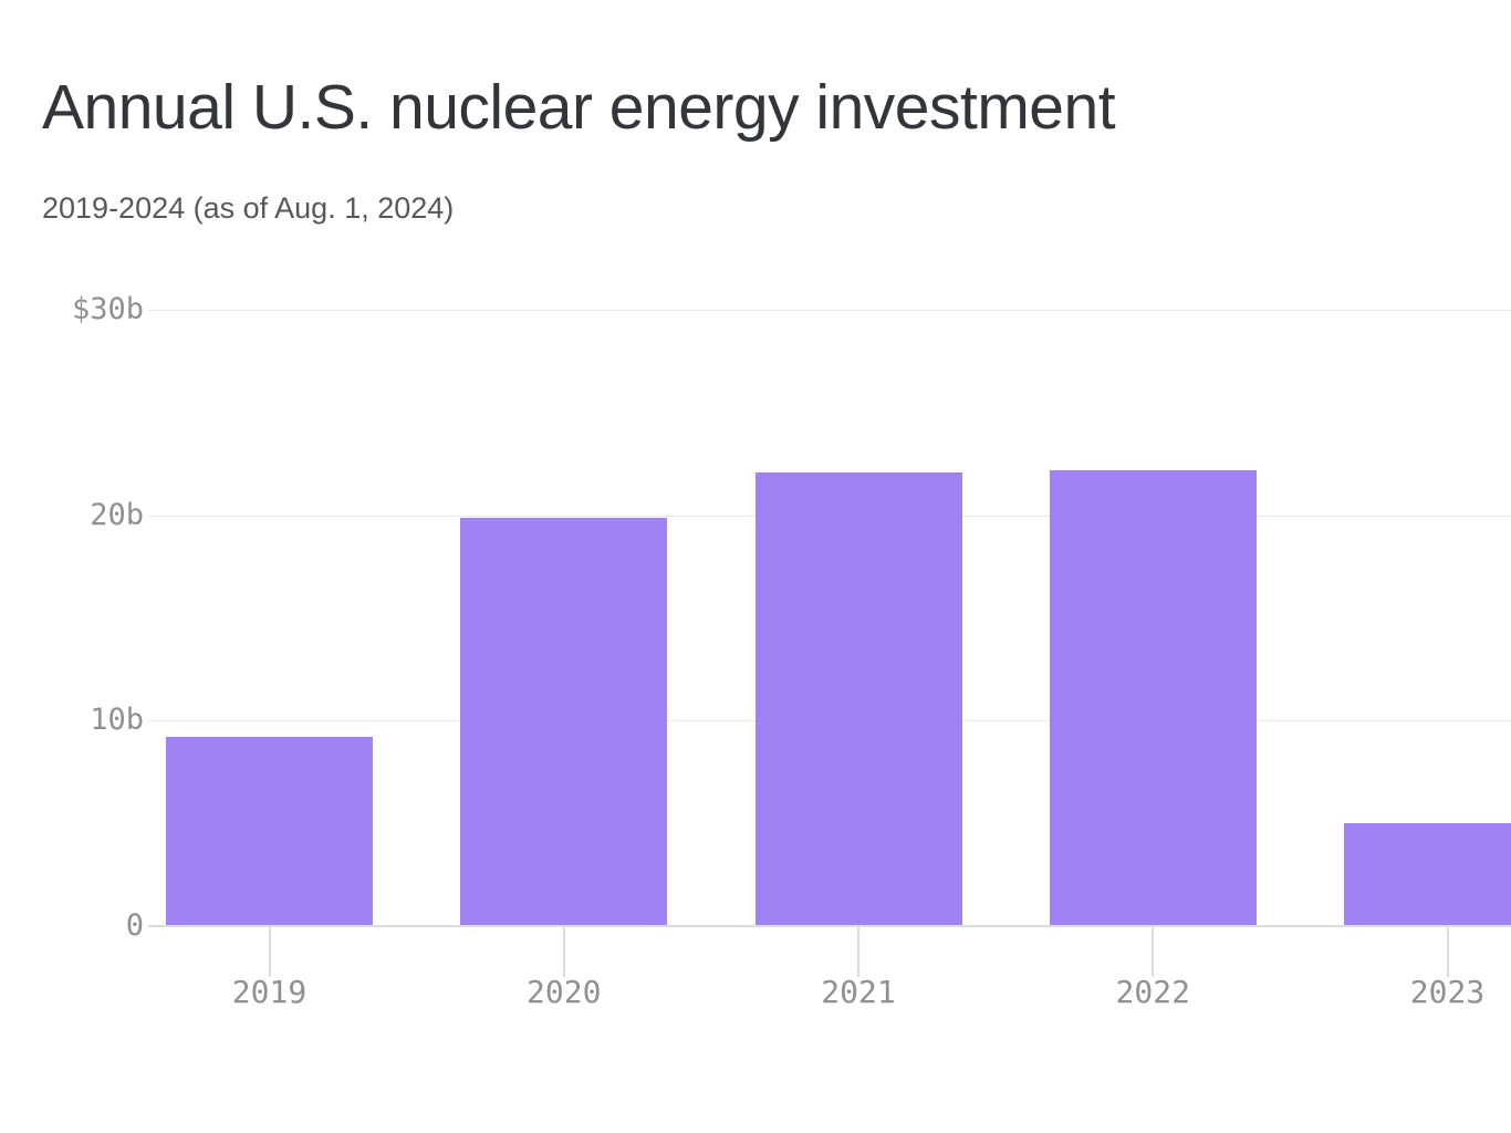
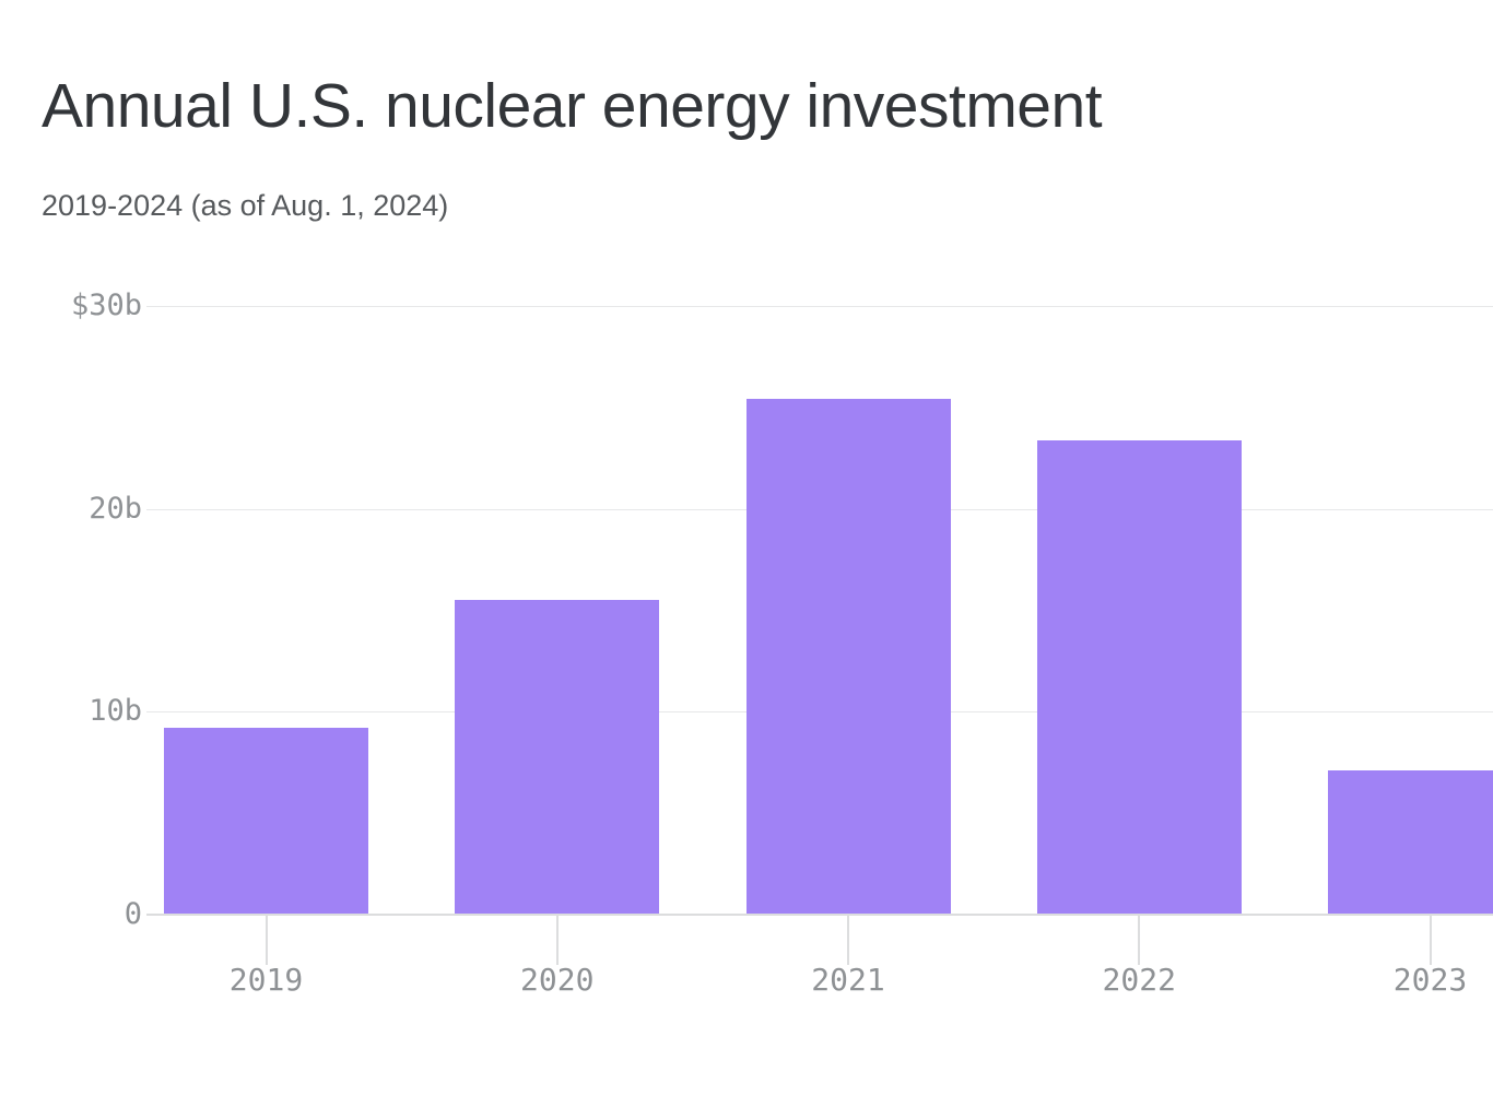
2020: $19.9b -> $15.5b
2021: $22.1b -> $25.4b
2022: $22.2b -> $23.4b
2023: $5.0b -> $7.1b
